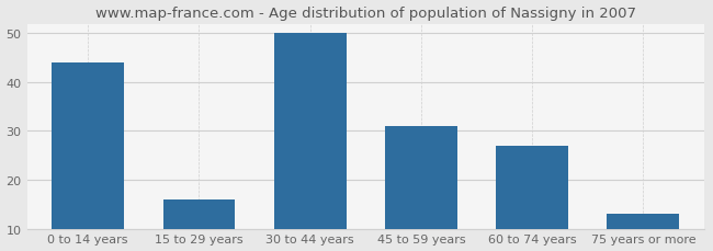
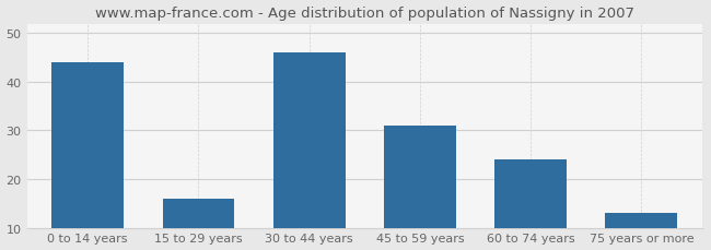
30 to 44 years: 50 -> 46
60 to 74 years: 27 -> 24
